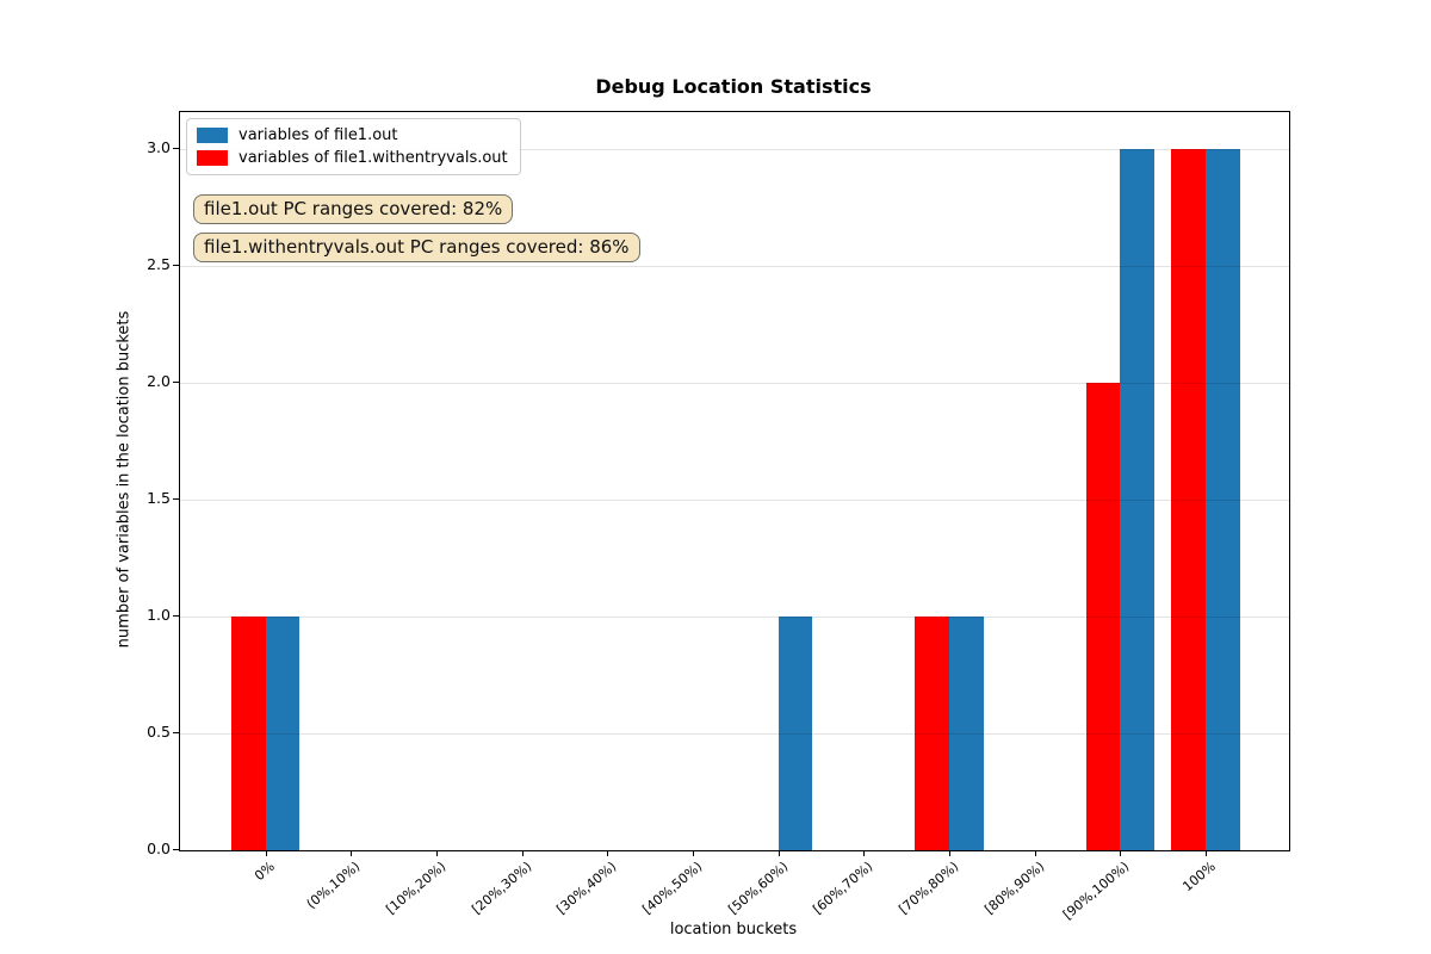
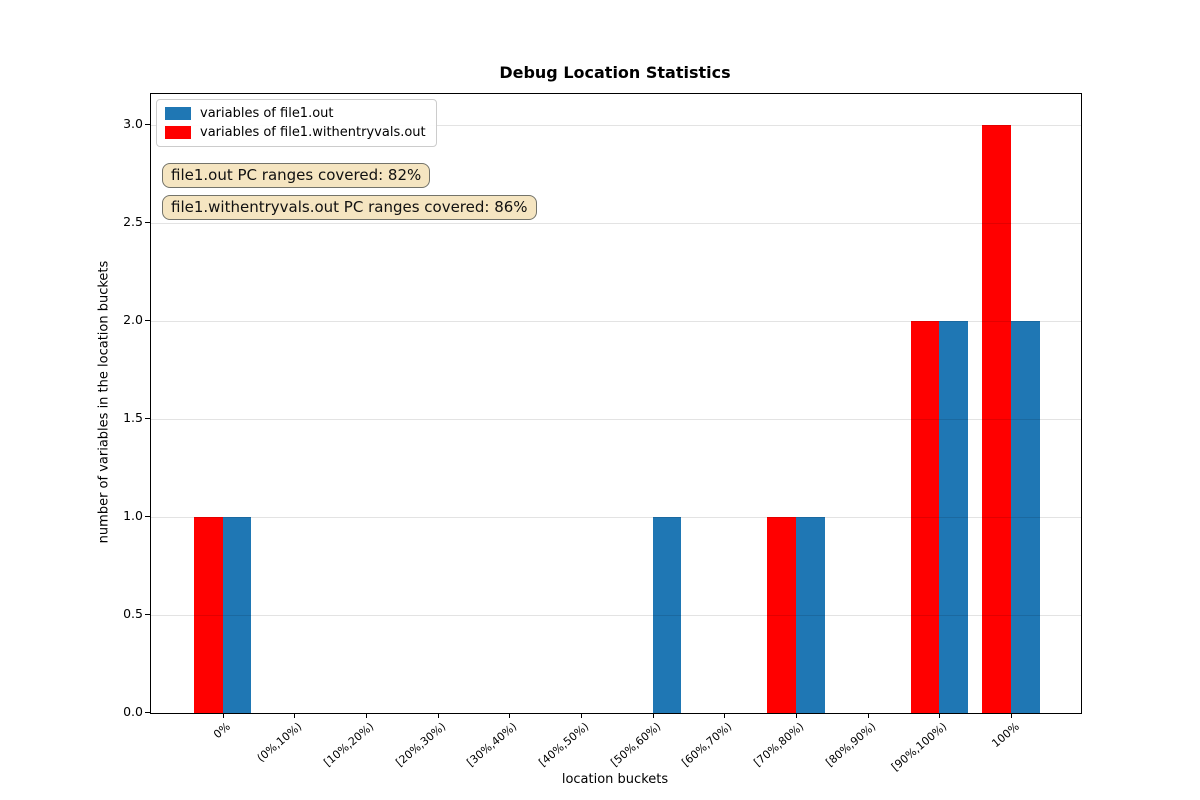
variables of file1.out/[90%,100%): 3 -> 2
variables of file1.out/100%: 3 -> 2
